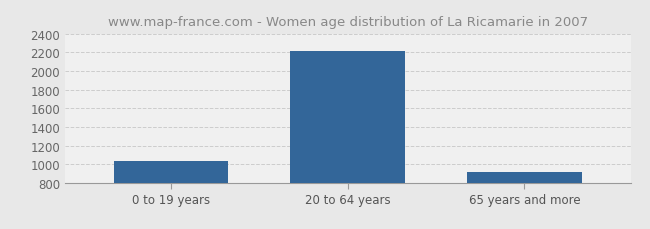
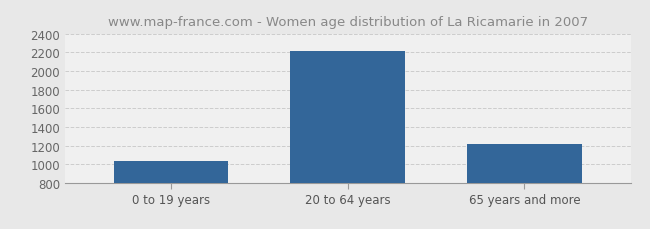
65 years and more: 920 -> 1220
